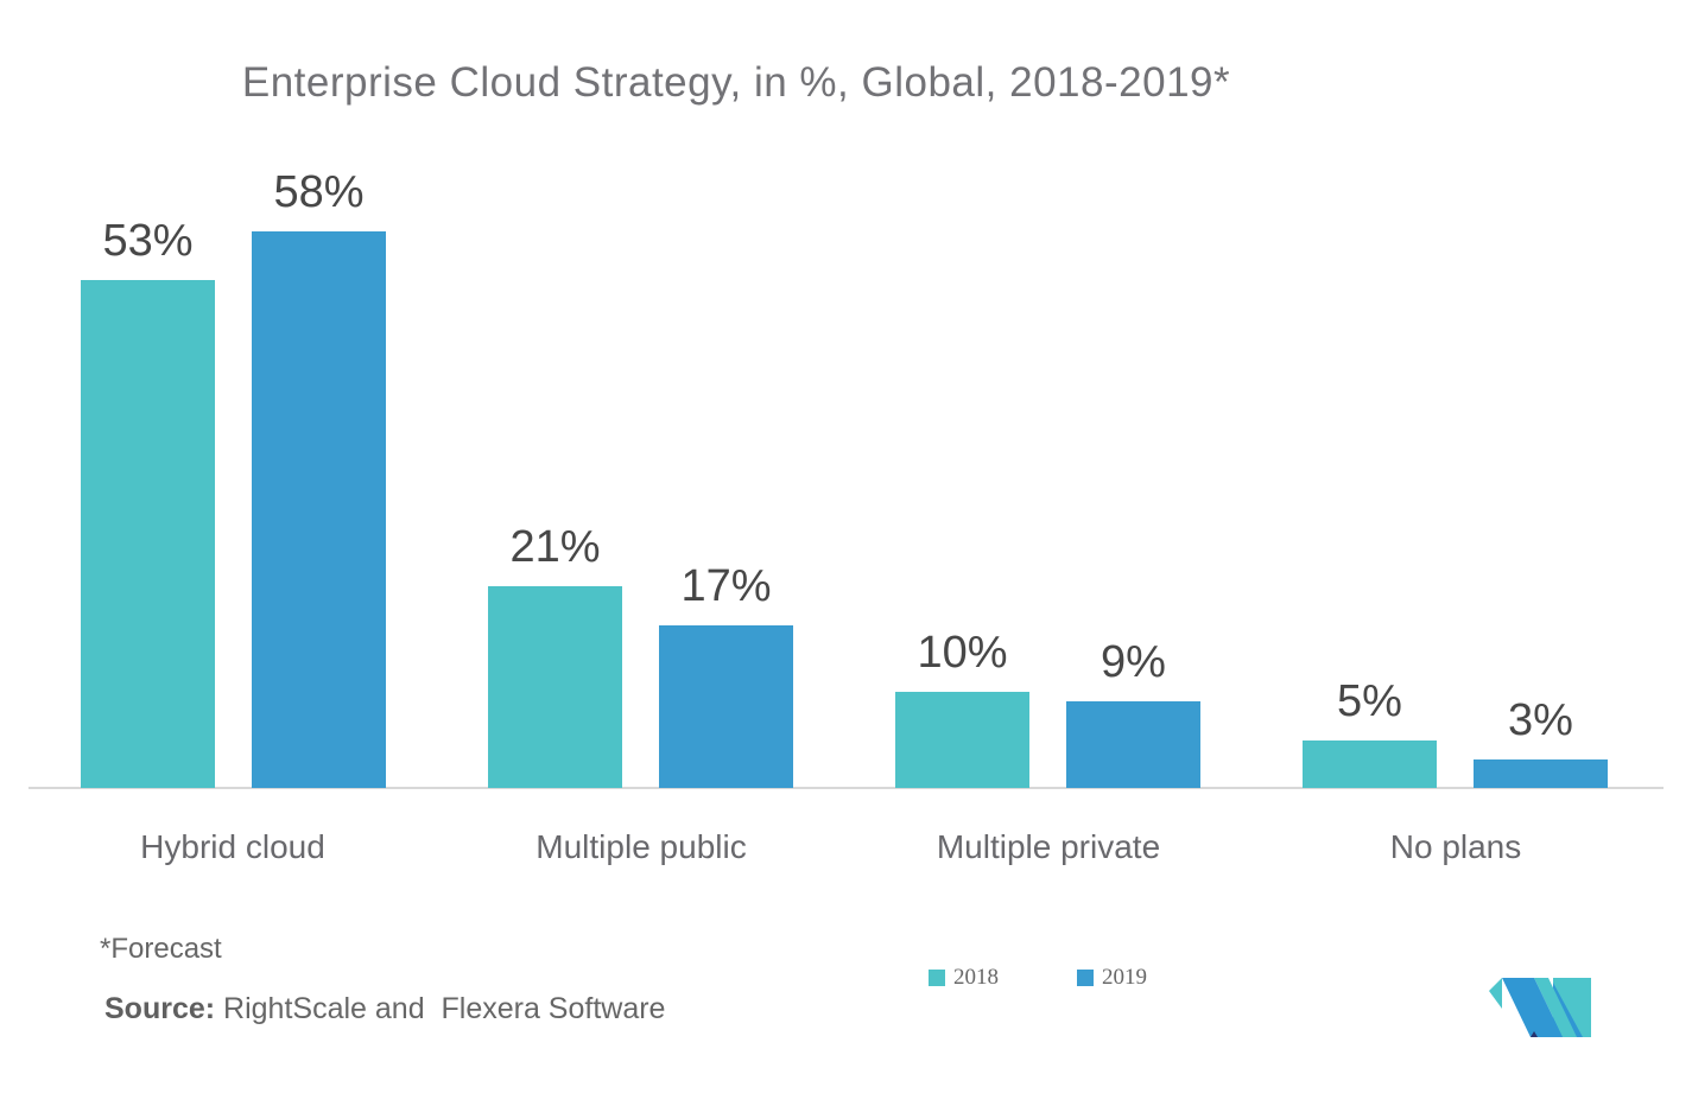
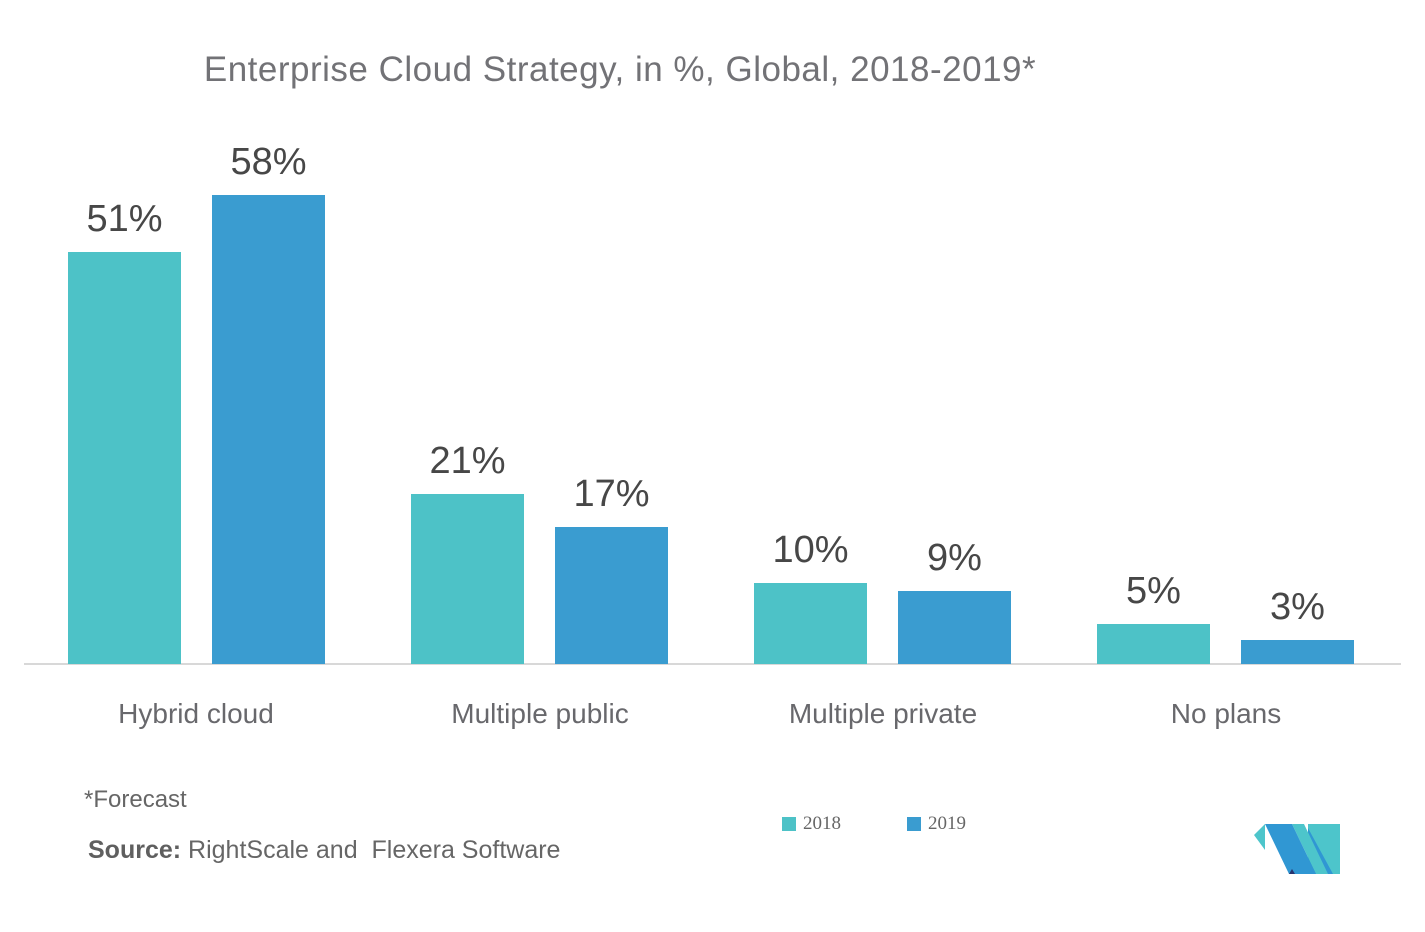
2018/Hybrid cloud: 53% -> 51%
